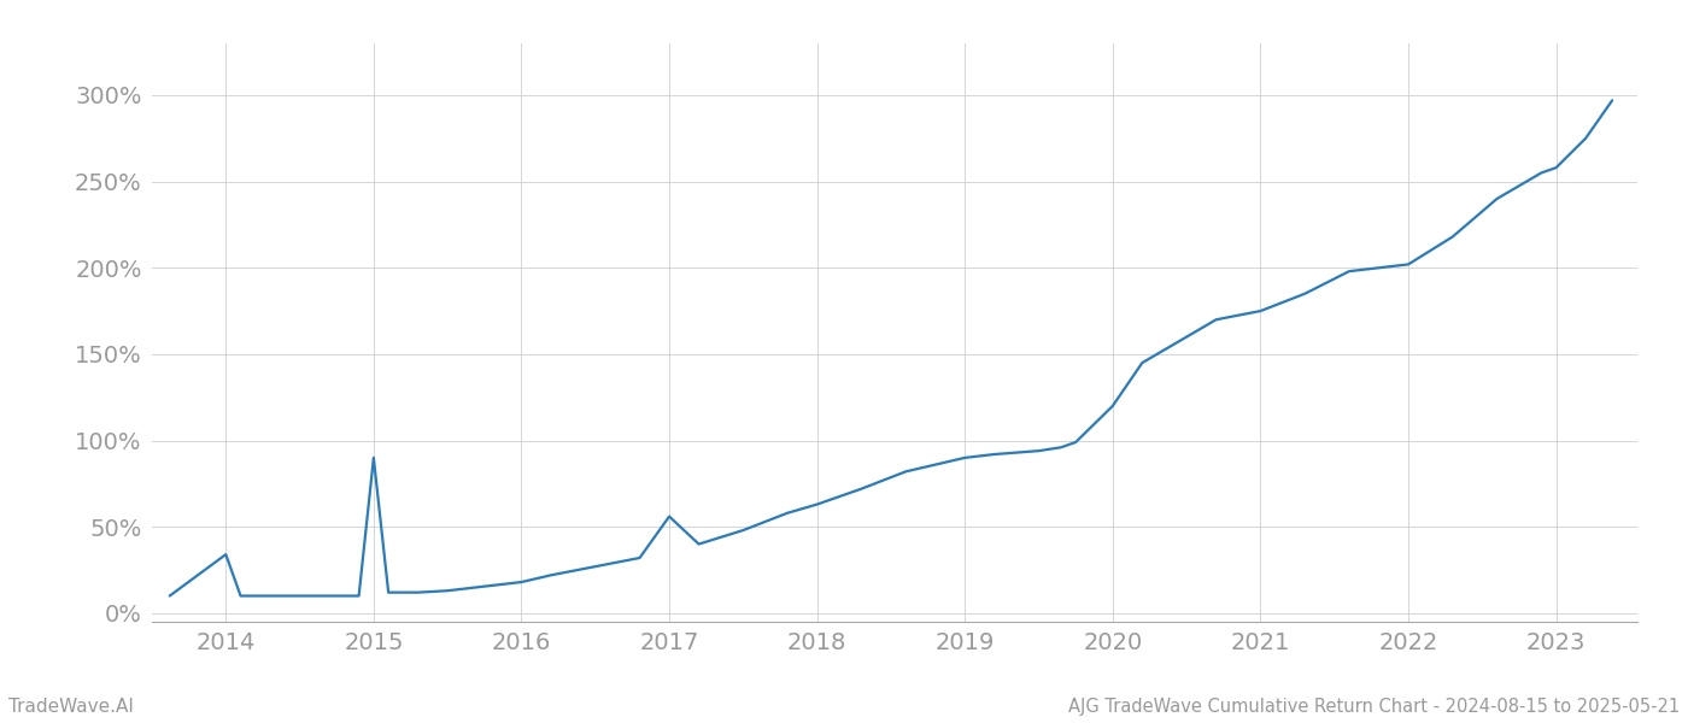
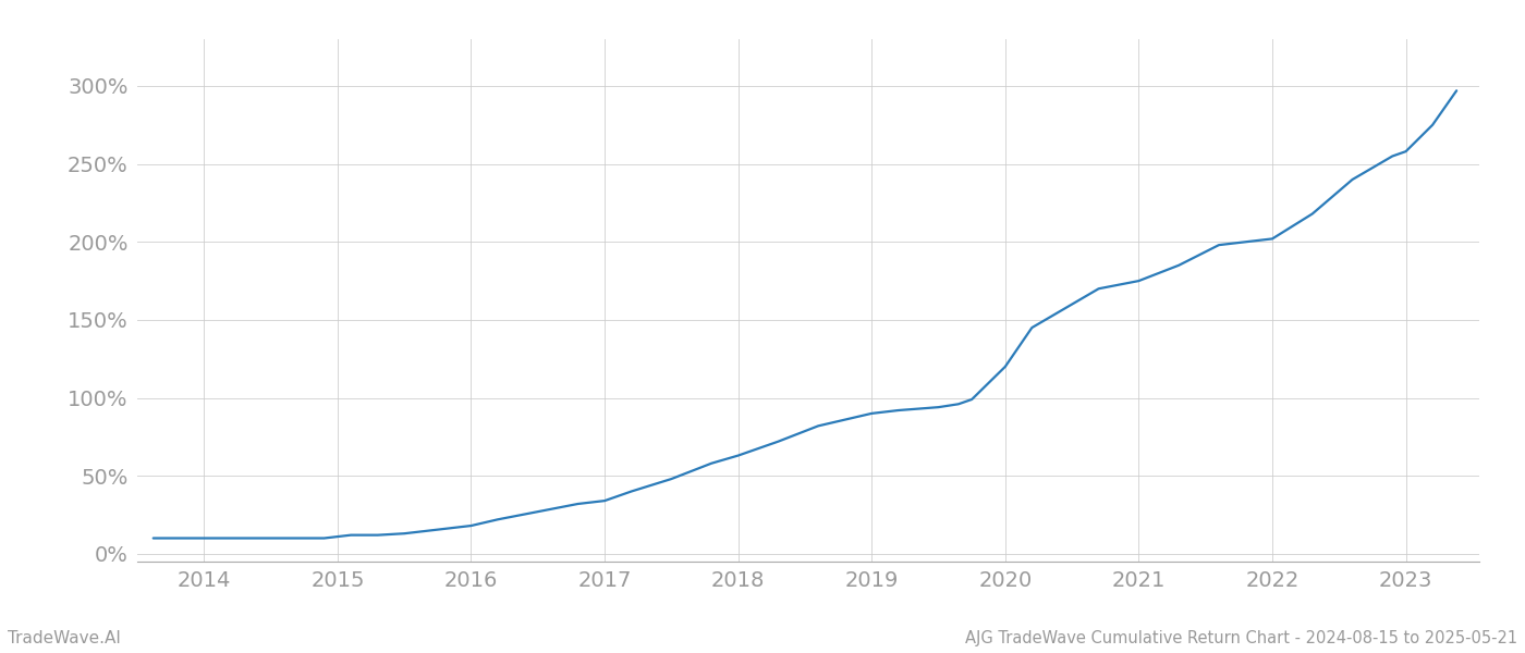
2014: 34% -> 10%
2015: 90% -> 11%
2017: 56% -> 34%
